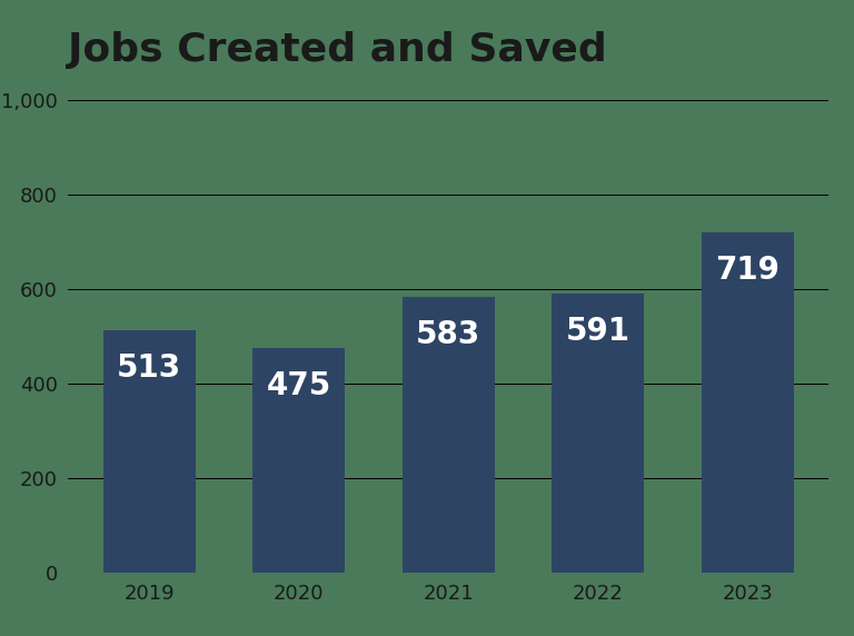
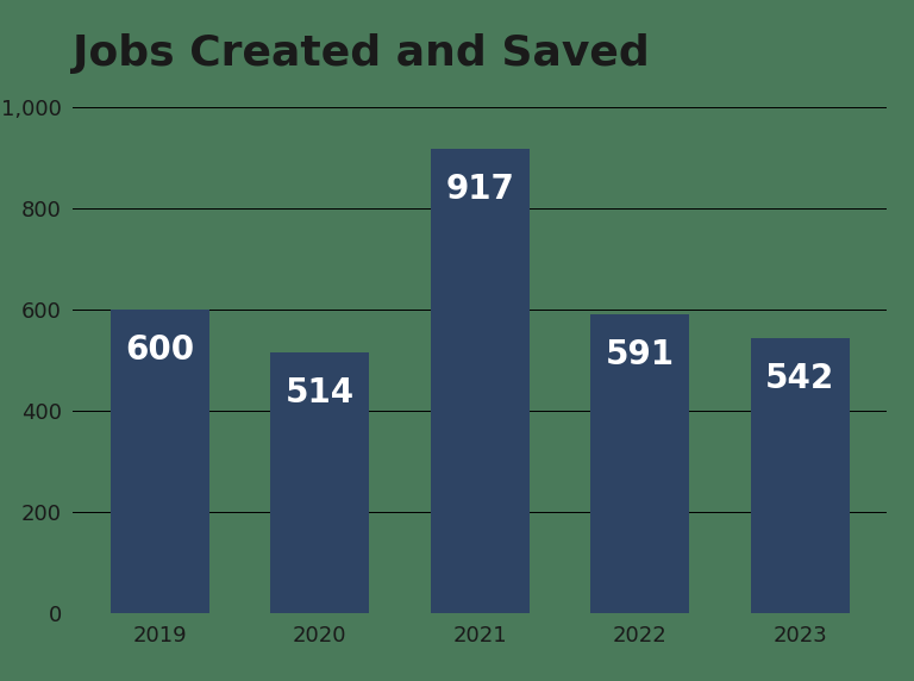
2019: 513 -> 600
2020: 475 -> 514
2021: 583 -> 917
2023: 719 -> 542
